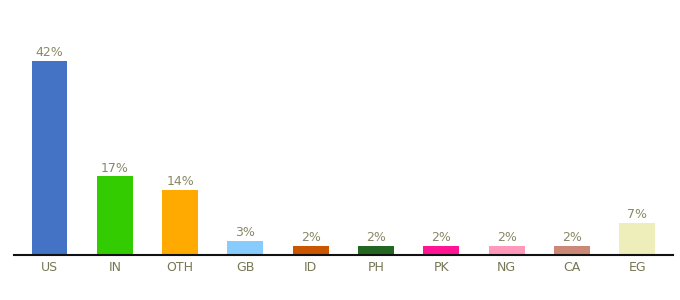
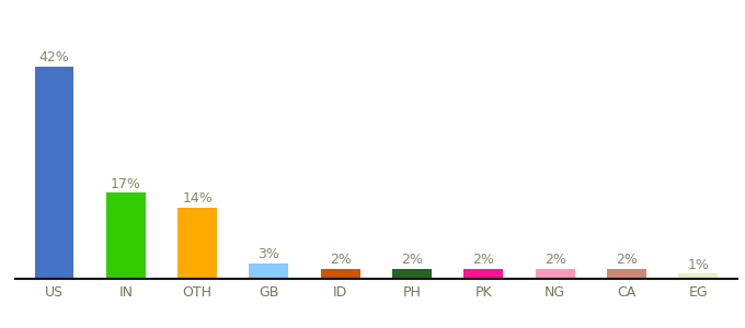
EG: 7% -> 1%
